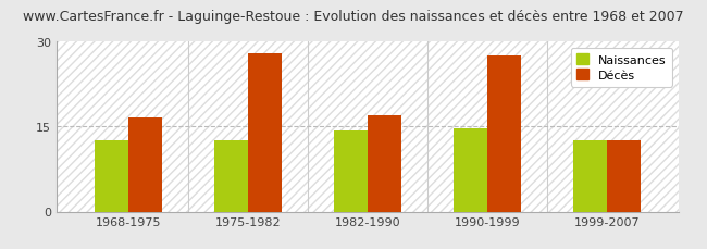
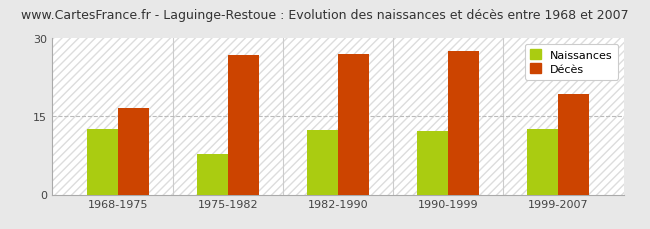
Naissances/1975-1982: 12.5 -> 7.8
Décès/1975-1982: 28.0 -> 26.8
Naissances/1982-1990: 14.2 -> 12.4
Décès/1982-1990: 17.0 -> 27.0
Naissances/1990-1999: 14.7 -> 12.2
Décès/1999-2007: 12.5 -> 19.2
